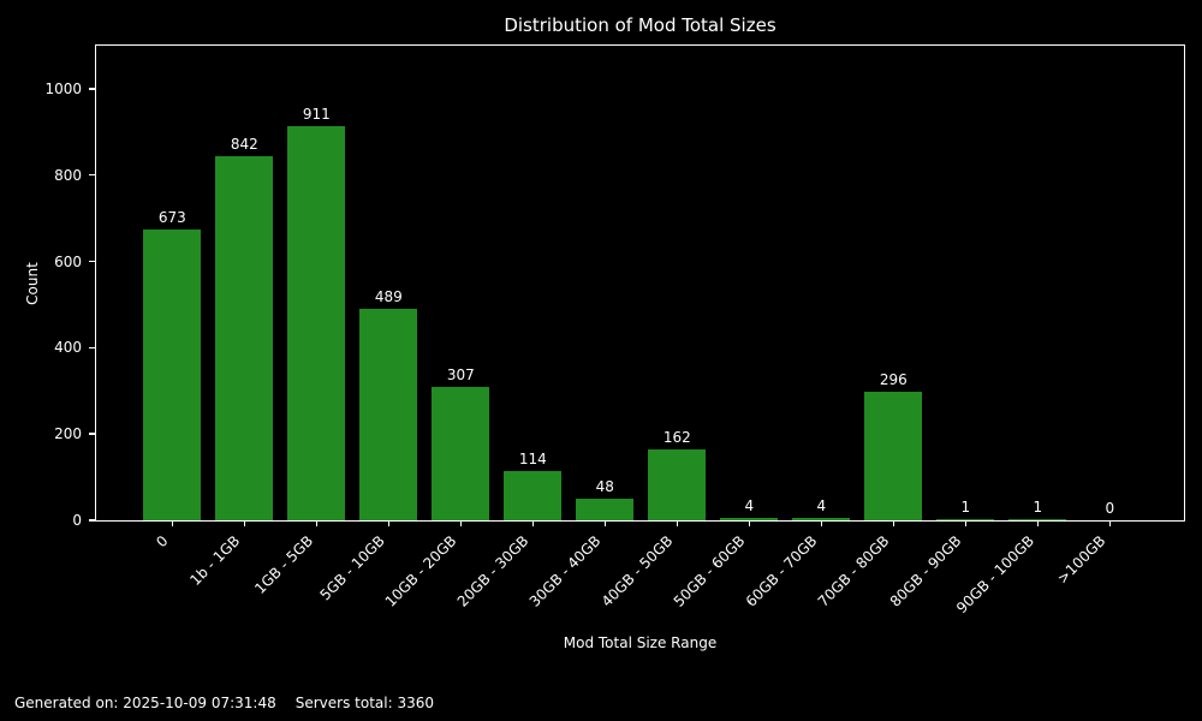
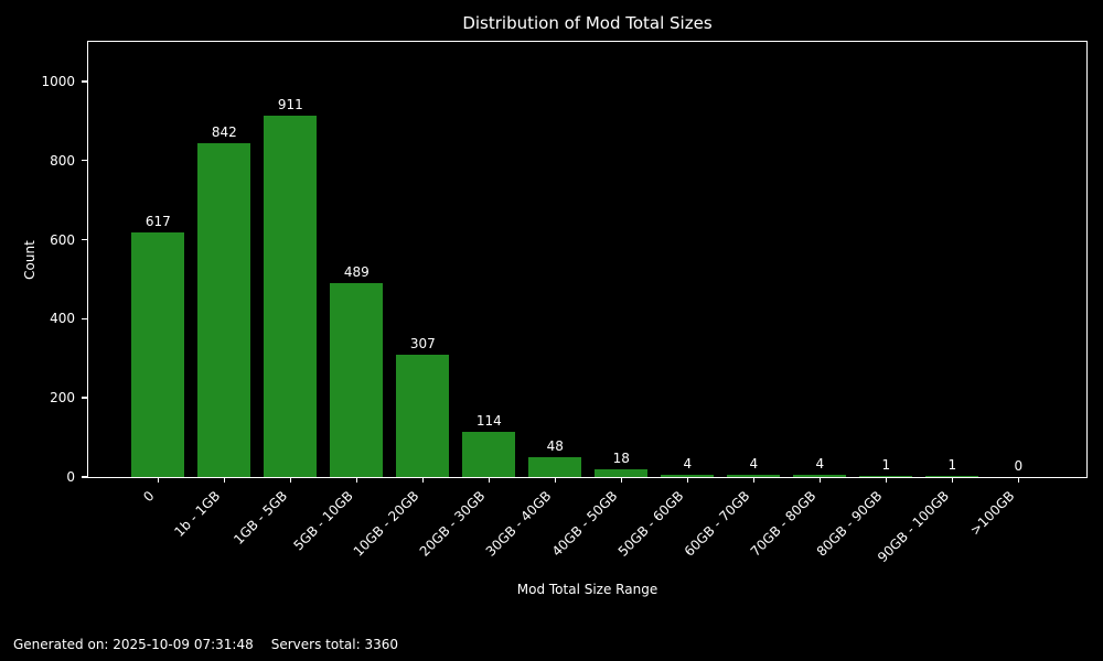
0: 673 -> 617
40GB - 50GB: 162 -> 18
70GB - 80GB: 296 -> 4
